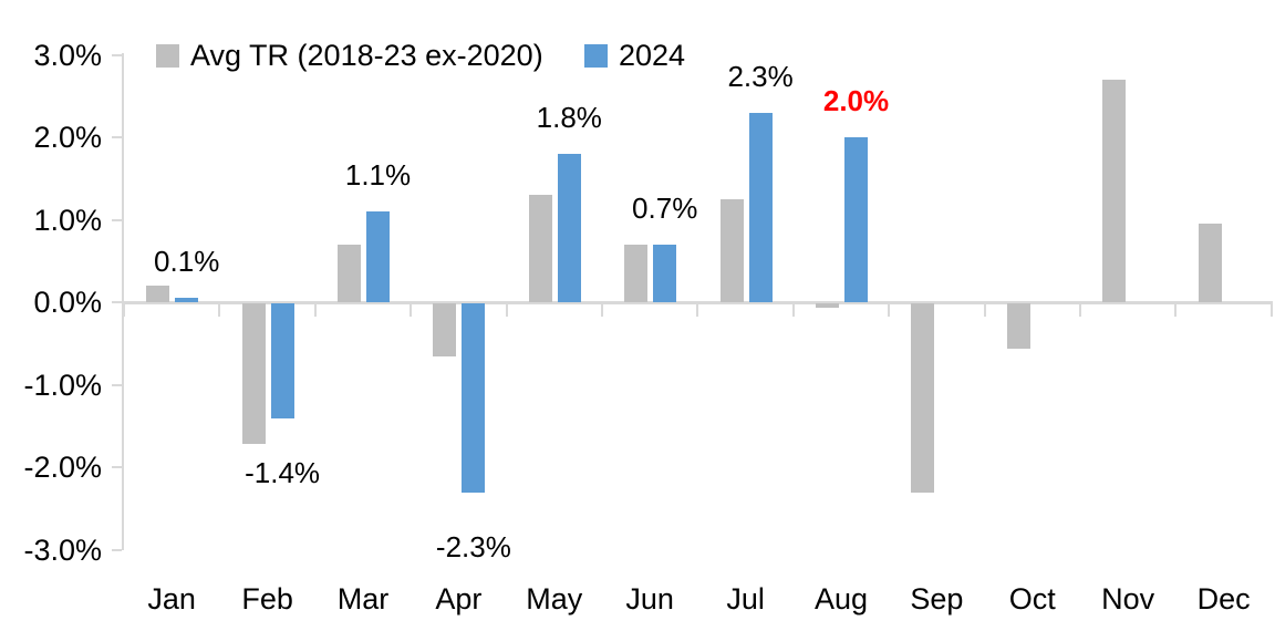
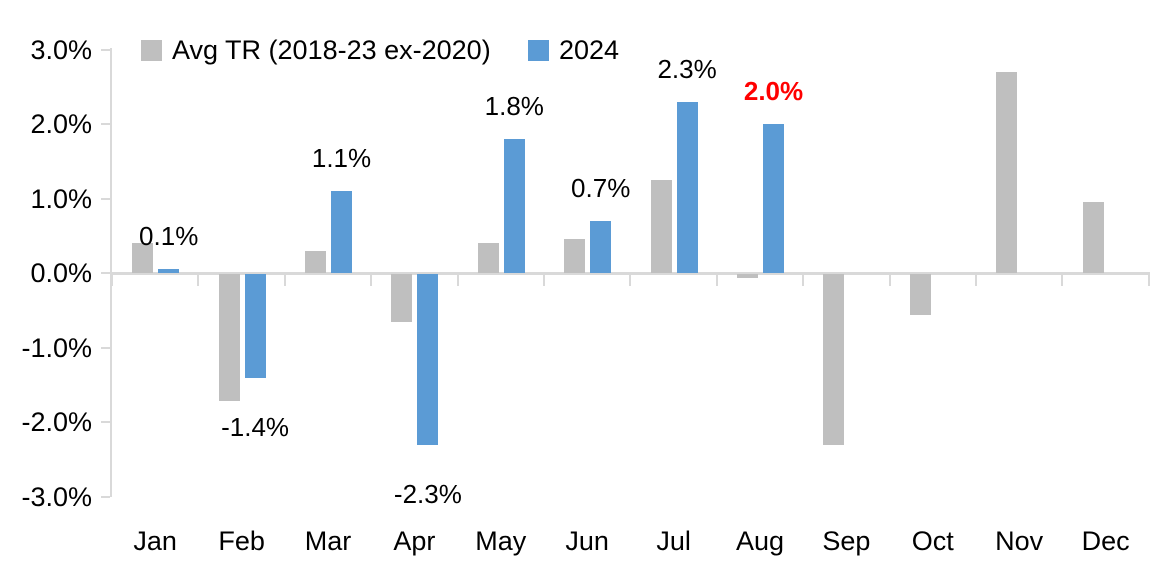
Avg TR (2018-23 ex-2020)/Jan: 0.2% -> 0.4%
Avg TR (2018-23 ex-2020)/Mar: 0.7% -> 0.3%
Avg TR (2018-23 ex-2020)/May: 1.3% -> 0.4%
Avg TR (2018-23 ex-2020)/Jun: 0.7% -> 0.5%
